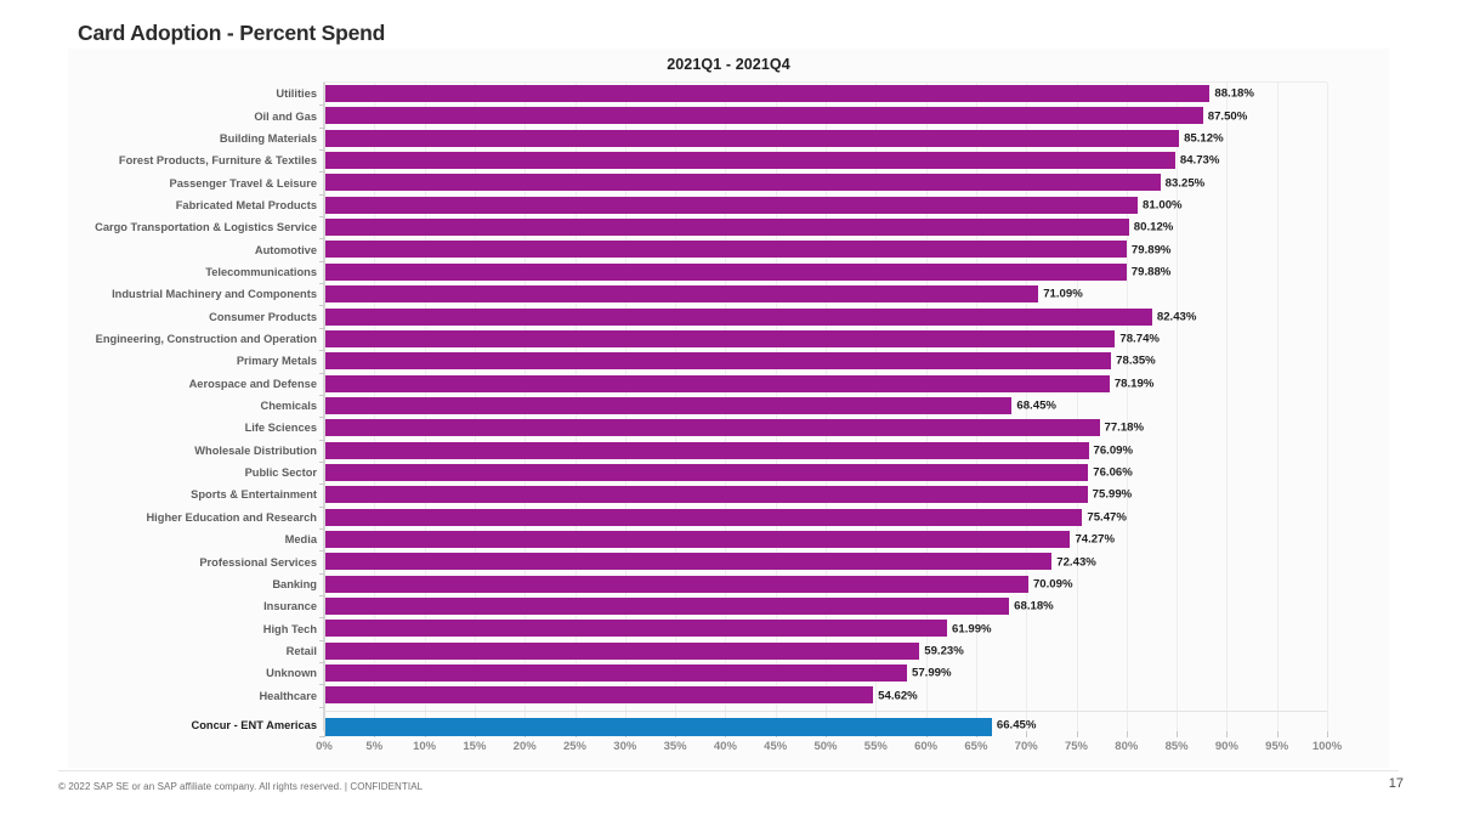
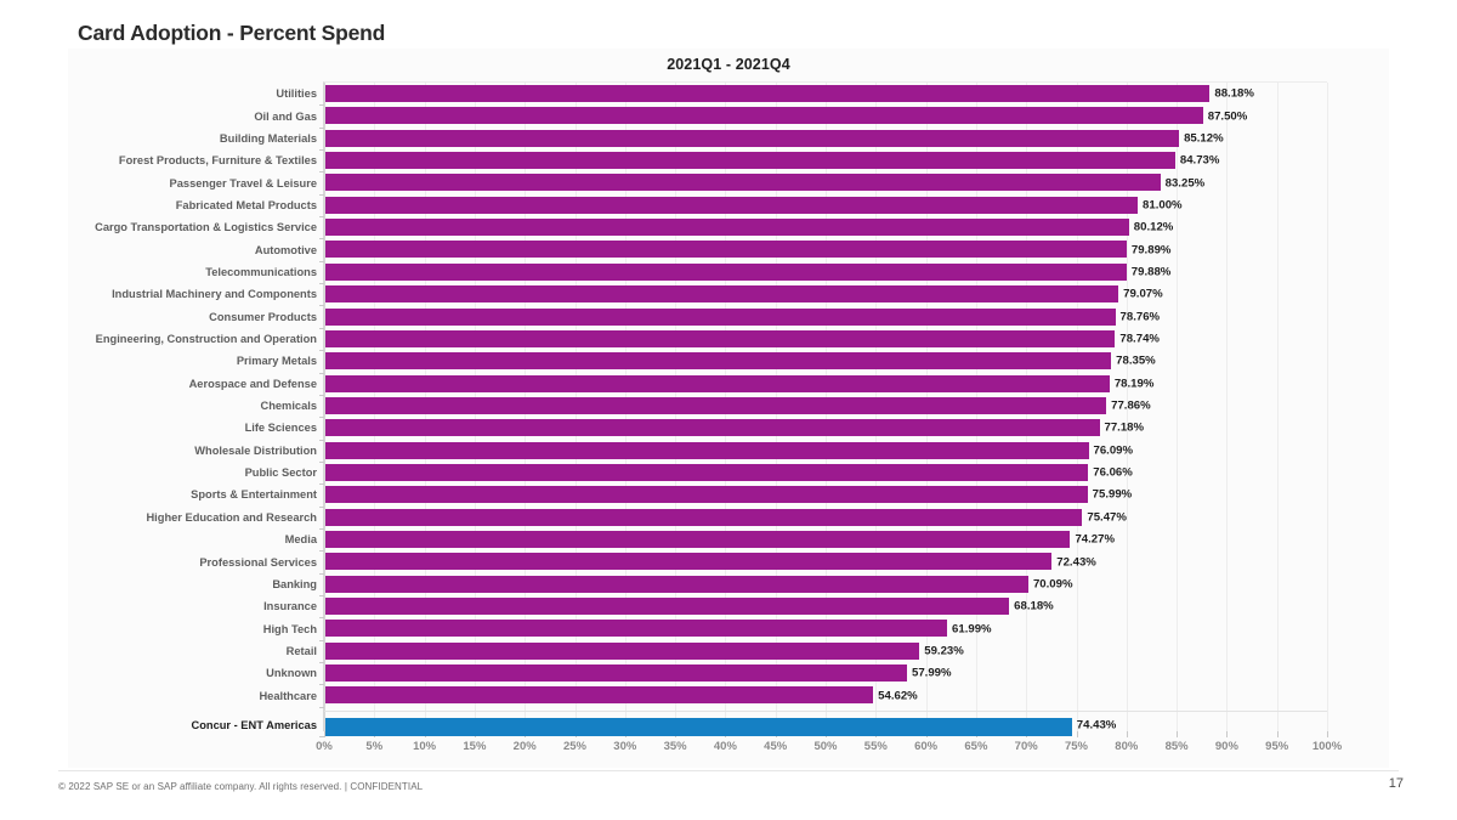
Industrial Machinery and Components: 71.09% -> 79.07%
Consumer Products: 82.43% -> 78.76%
Chemicals: 68.45% -> 77.86%
Concur - ENT Americas: 66.45% -> 74.43%
